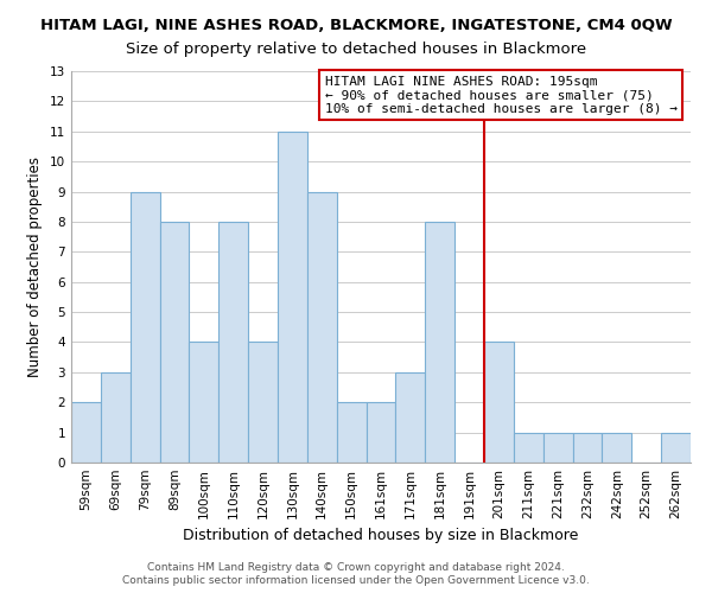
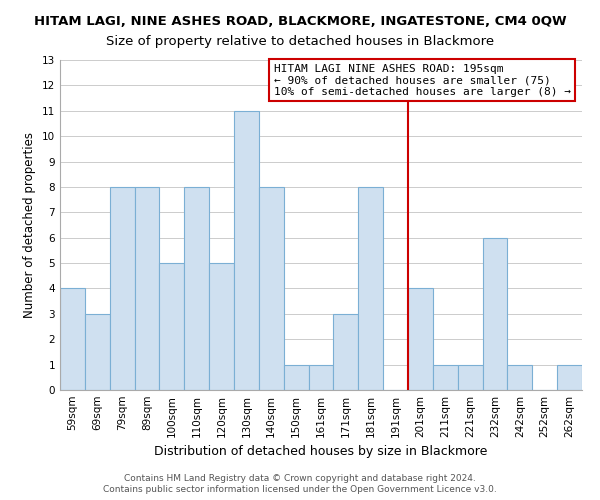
59sqm: 2 -> 4
79sqm: 9 -> 8
100sqm: 4 -> 5
120sqm: 4 -> 5
140sqm: 9 -> 8
150sqm: 2 -> 1
161sqm: 2 -> 1
232sqm: 1 -> 6
